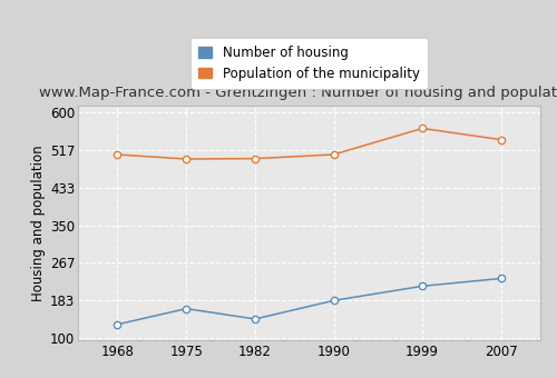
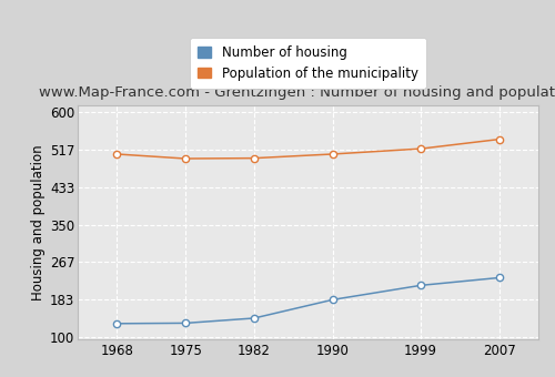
Number of housing/1975: 165 -> 131
Population of the municipality/1999: 565 -> 519
